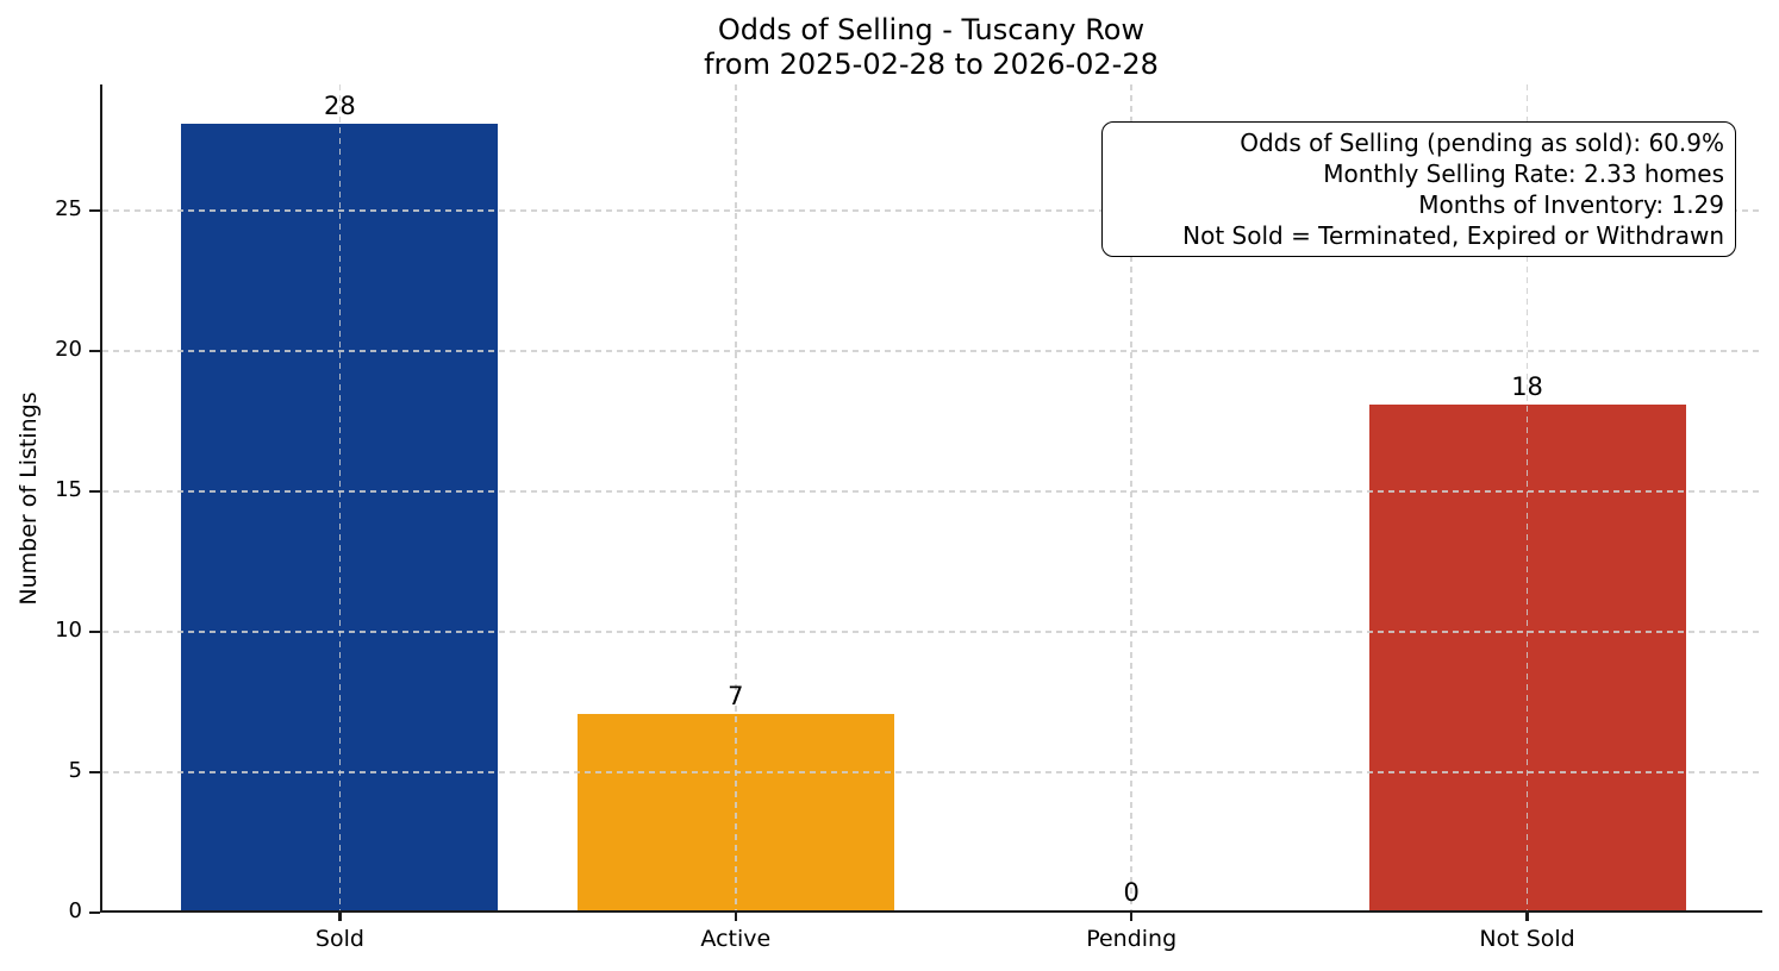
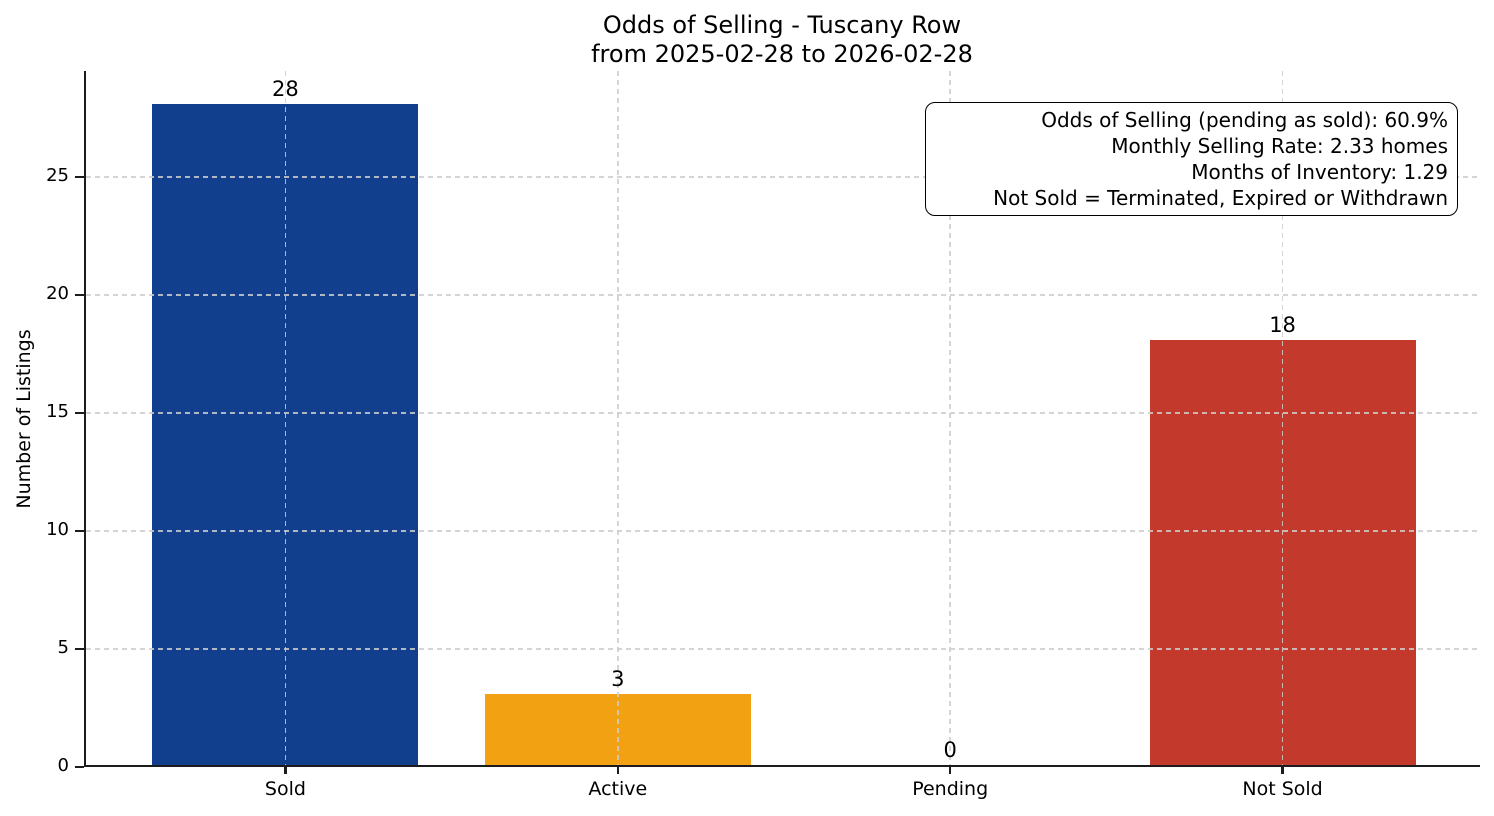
Active: 7 -> 3
